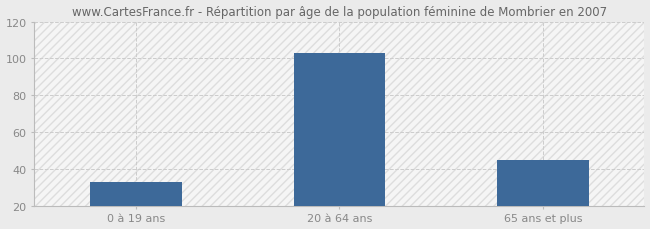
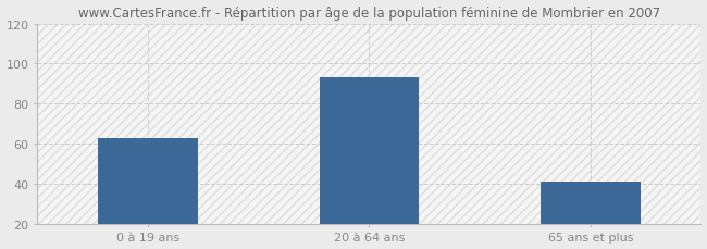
0 à 19 ans: 33 -> 63
20 à 64 ans: 103 -> 93
65 ans et plus: 45 -> 41
